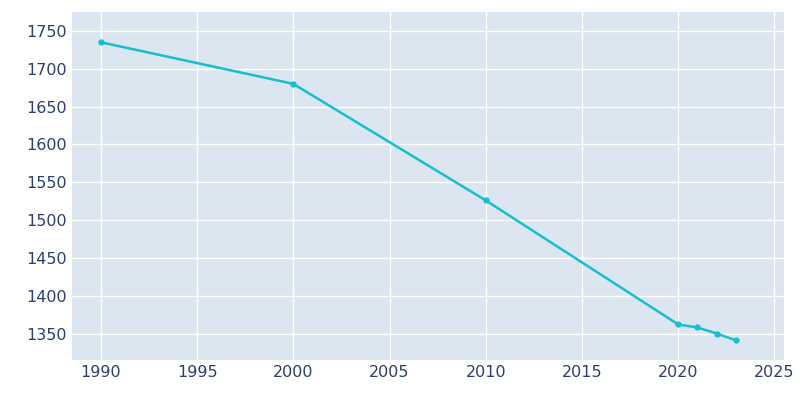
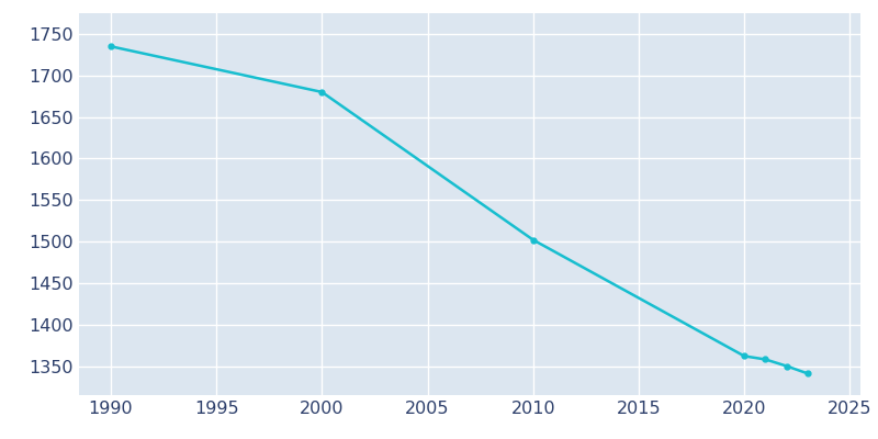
2010: 1526 -> 1502
